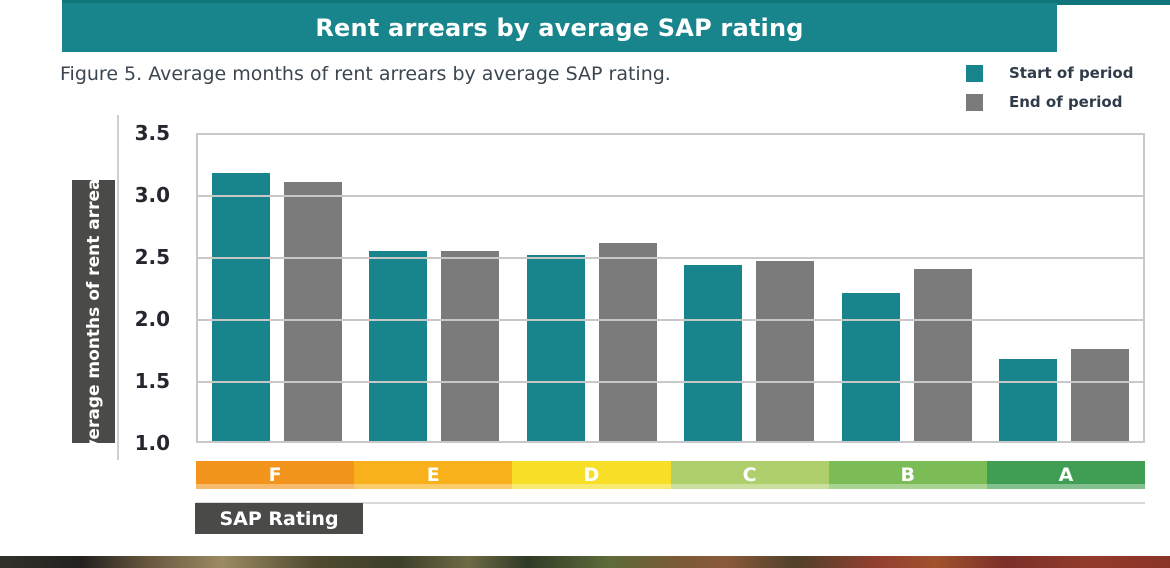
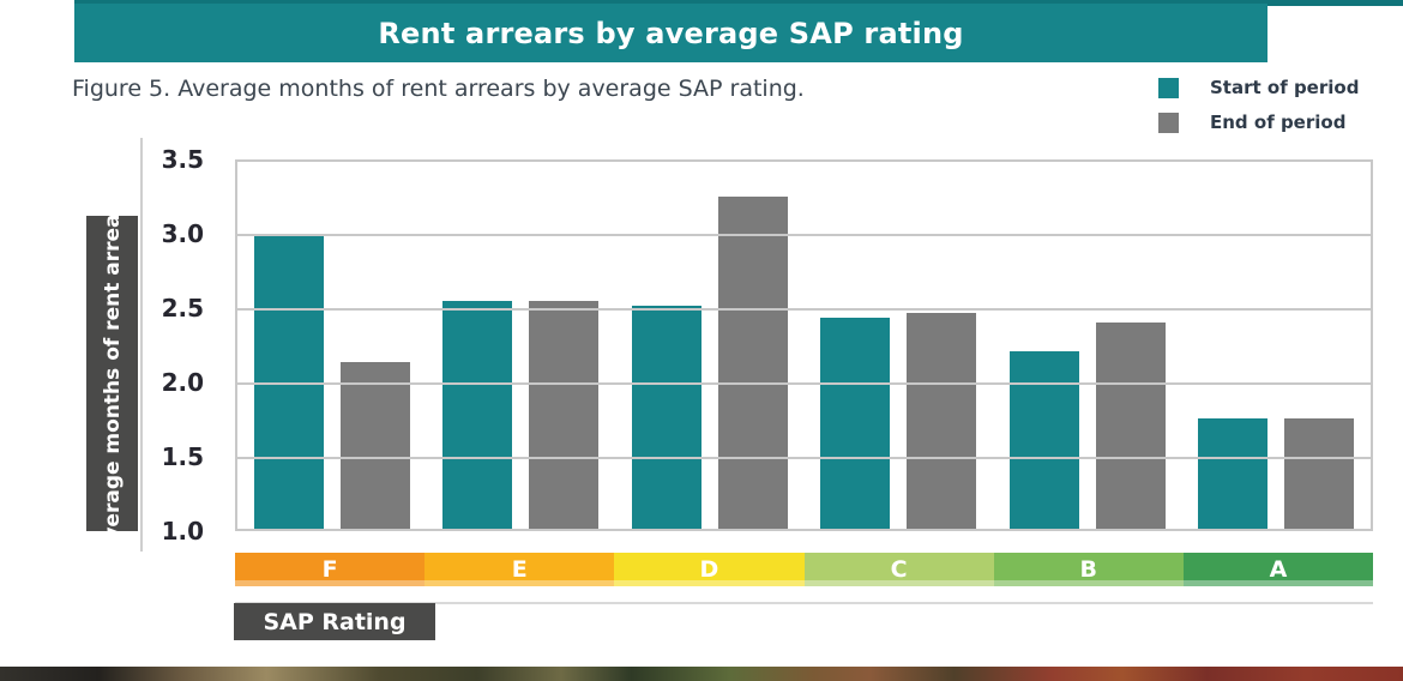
Start of period/F: 3.16 -> 2.98
End of period/F: 3.09 -> 2.12
End of period/D: 2.60 -> 3.23
Start of period/A: 1.66 -> 1.74
